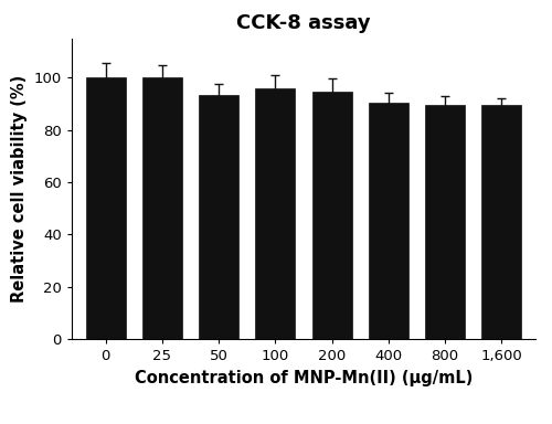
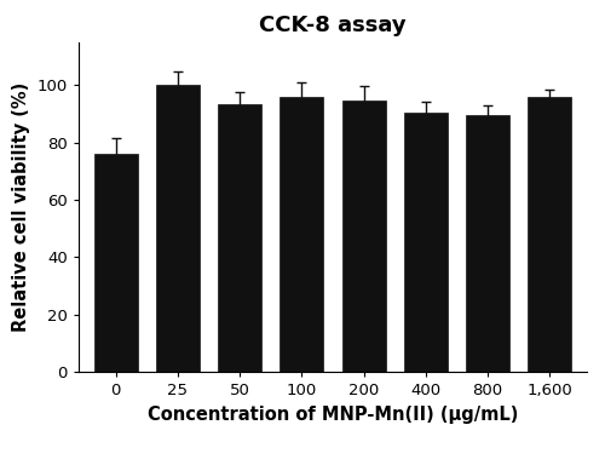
0: 100.0 -> 76.0
1,600: 89.5 -> 96.0
